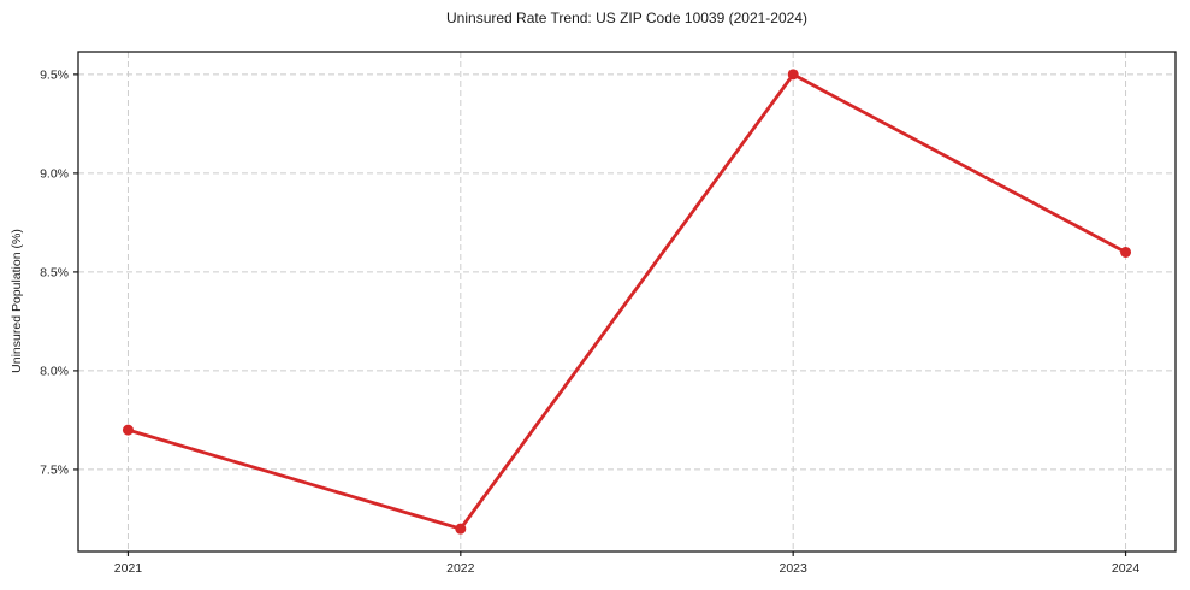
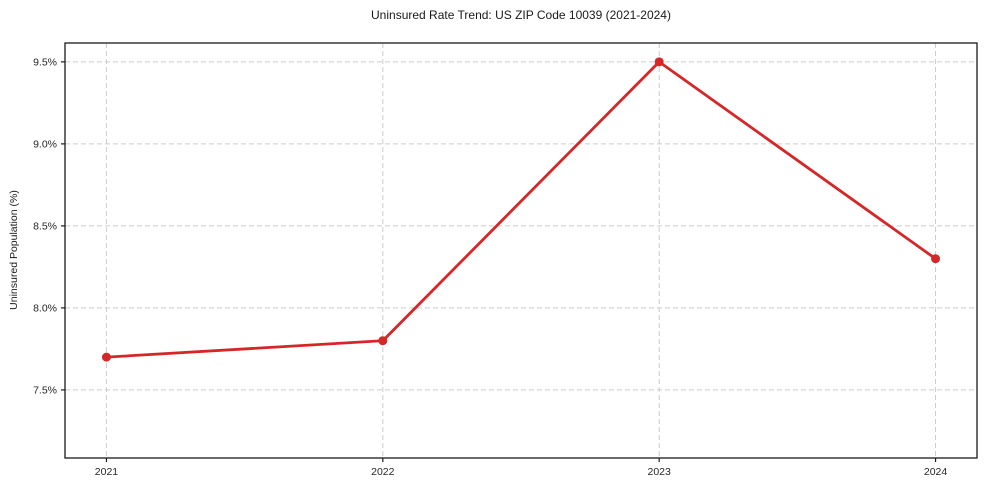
2022: 7.2% -> 7.8%
2024: 8.6% -> 8.3%
